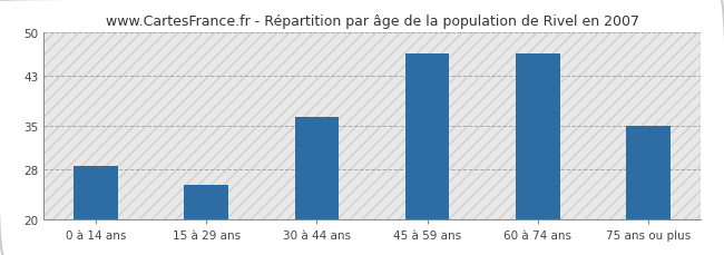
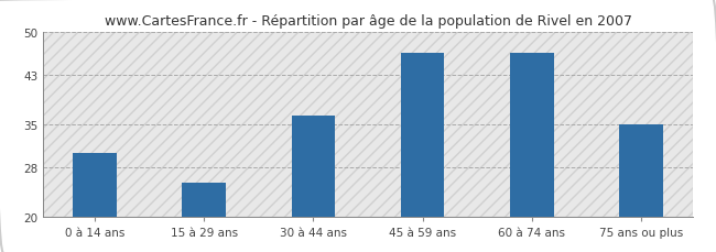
0 à 14 ans: 28.5 -> 30.4
